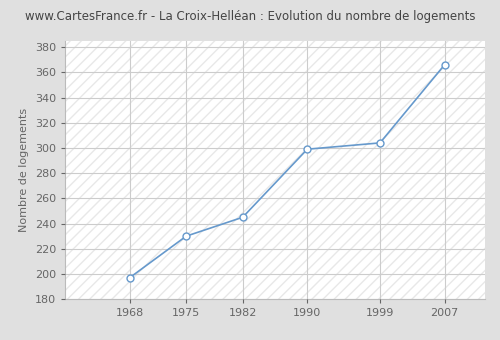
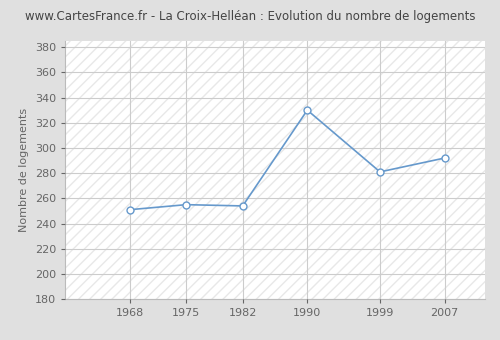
1968: 197 -> 251
1975: 230 -> 255
1982: 245 -> 254
1990: 299 -> 330
1999: 304 -> 281
2007: 366 -> 292
